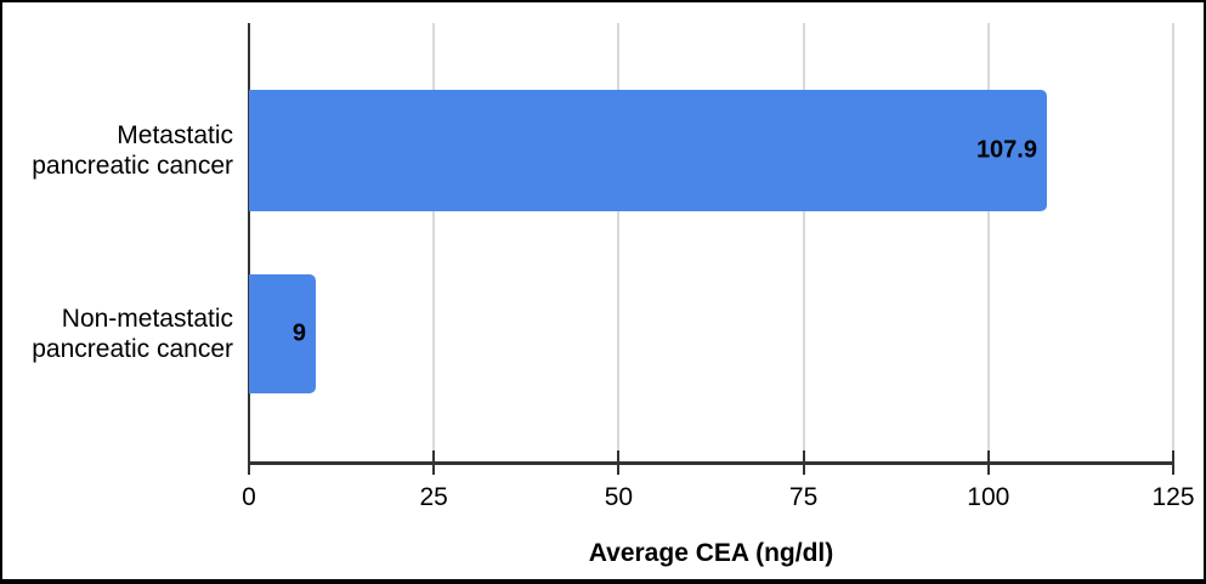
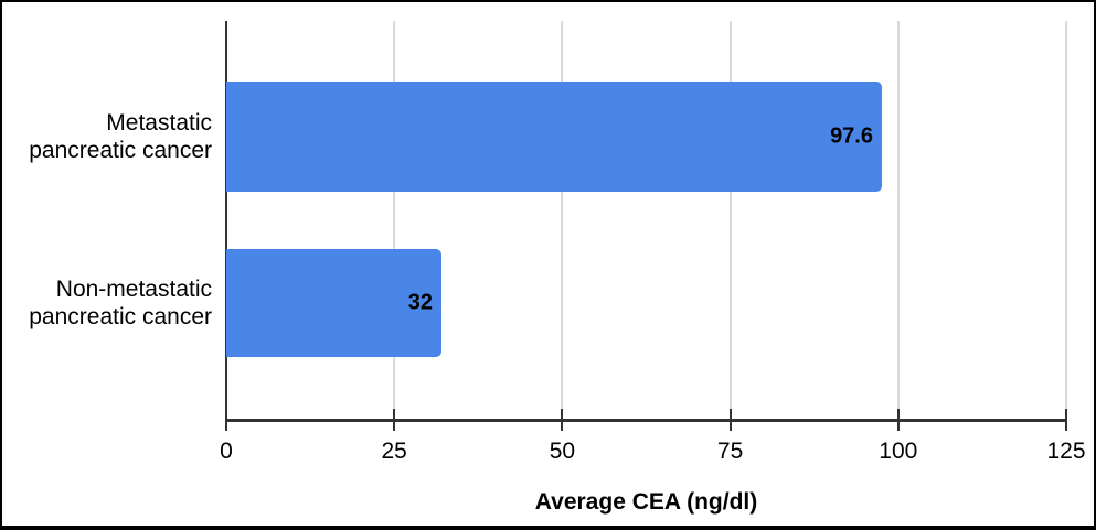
Metastatic pancreatic cancer: 107.9 -> 97.6
Non-metastatic pancreatic cancer: 9 -> 32
